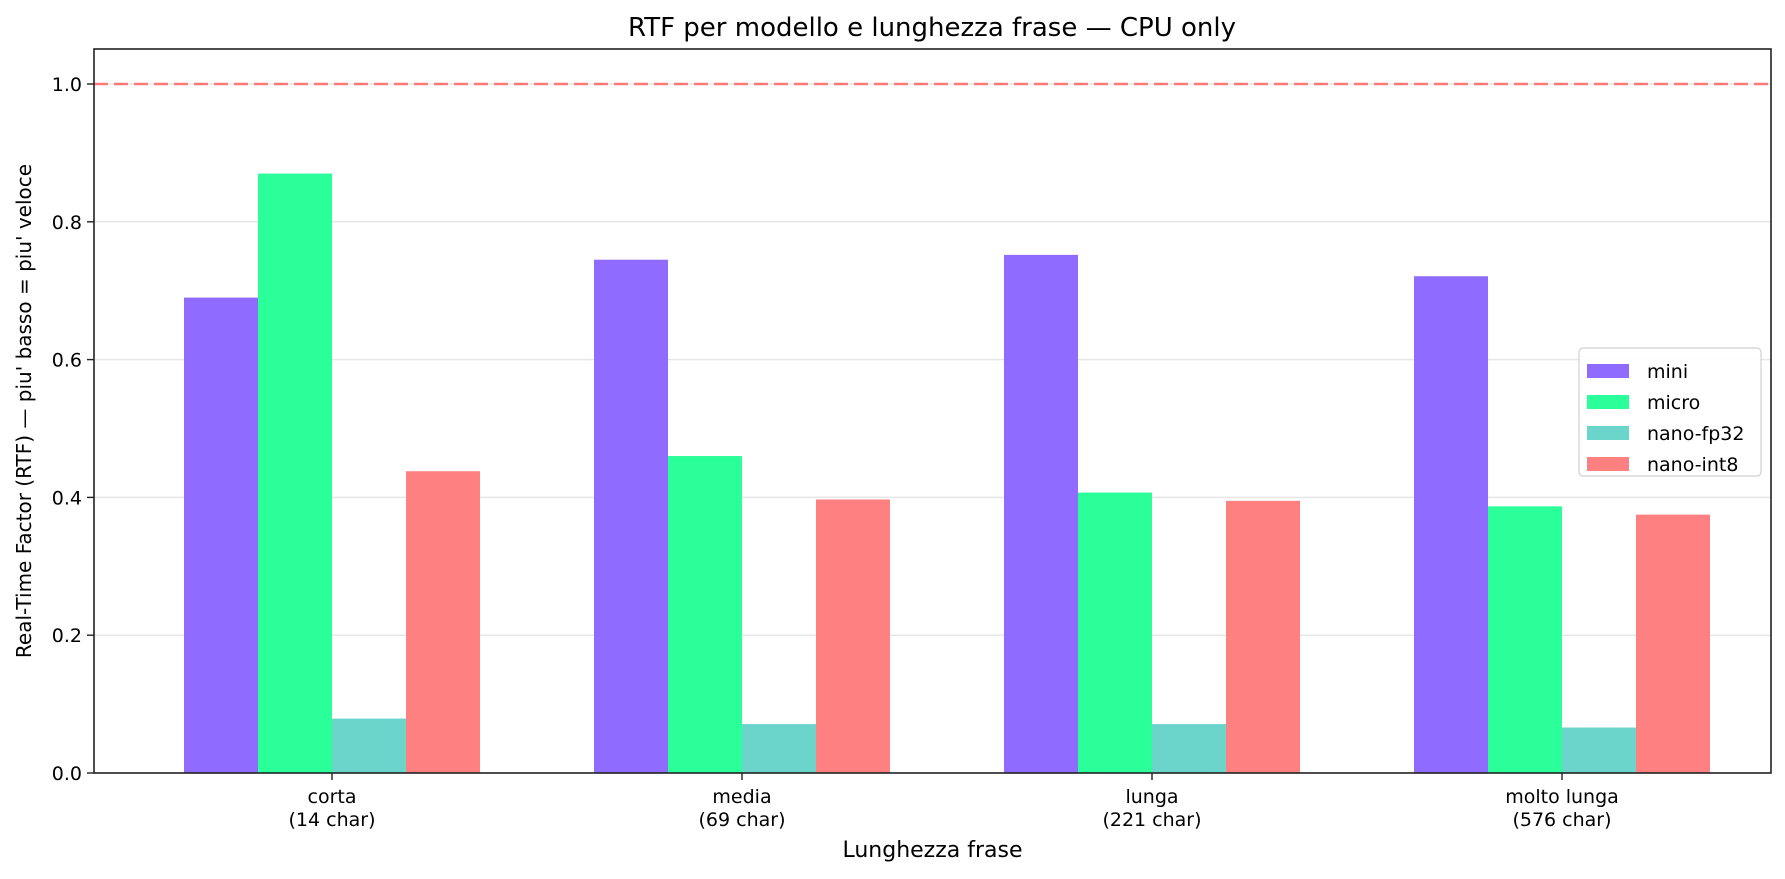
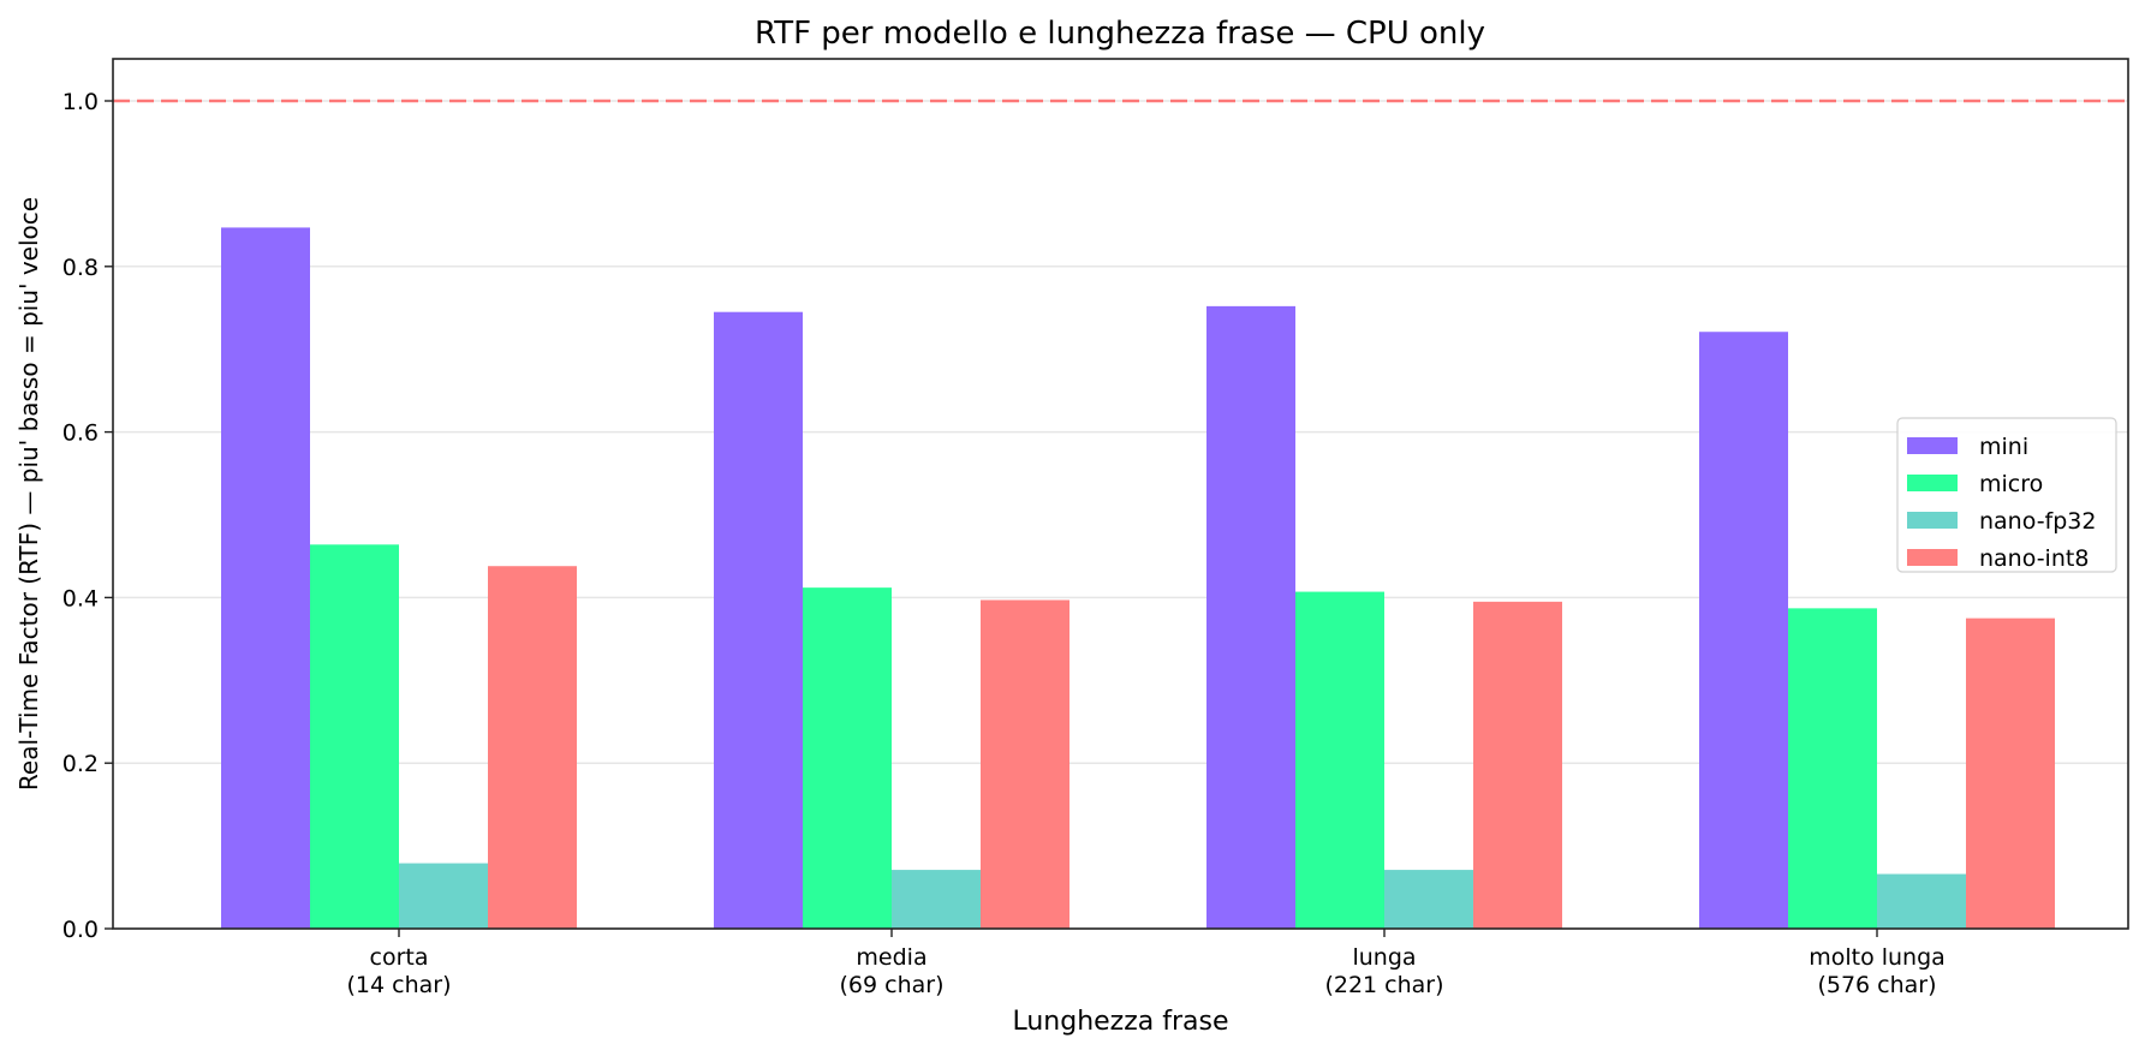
mini/corta (14 char): 0.69 -> 0.85
micro/corta (14 char): 0.87 -> 0.46
micro/media (69 char): 0.46 -> 0.41
